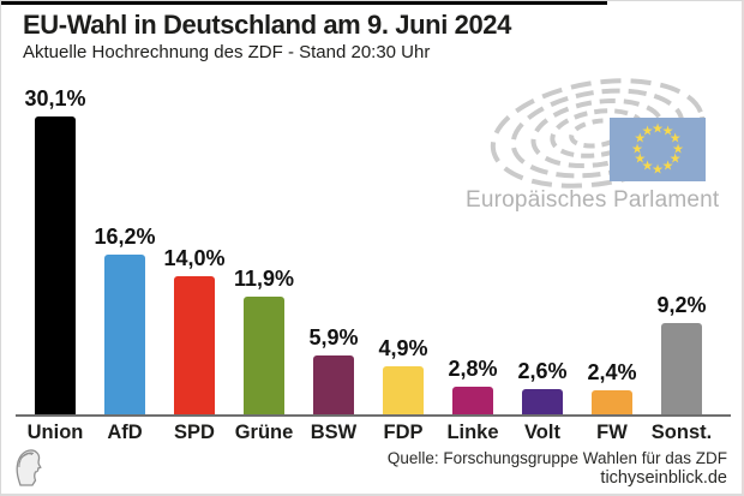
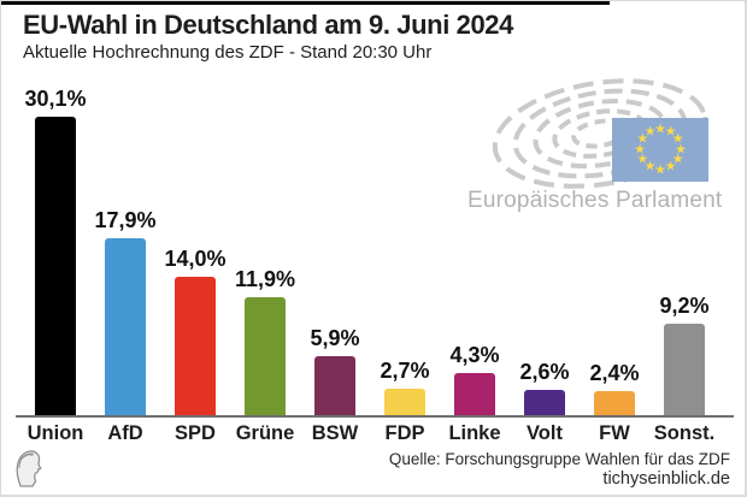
AfD: 16,2% -> 17,9%
FDP: 4,9% -> 2,7%
Linke: 2,8% -> 4,3%
